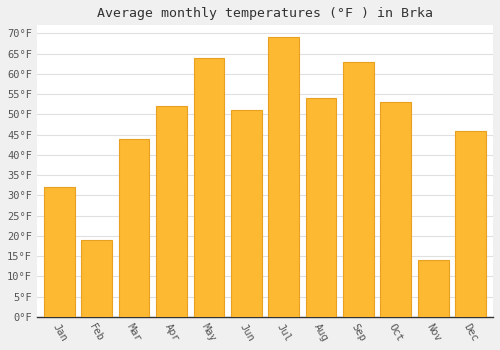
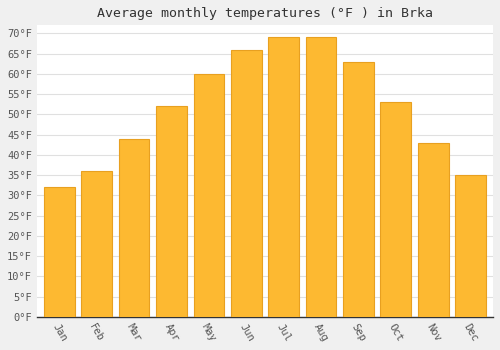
Feb: 19°F -> 36°F
May: 64°F -> 60°F
Jun: 51°F -> 66°F
Aug: 54°F -> 69°F
Nov: 14°F -> 43°F
Dec: 46°F -> 35°F
